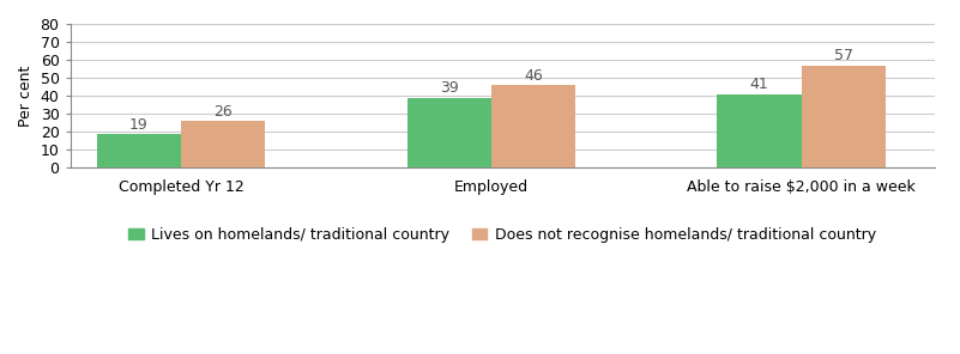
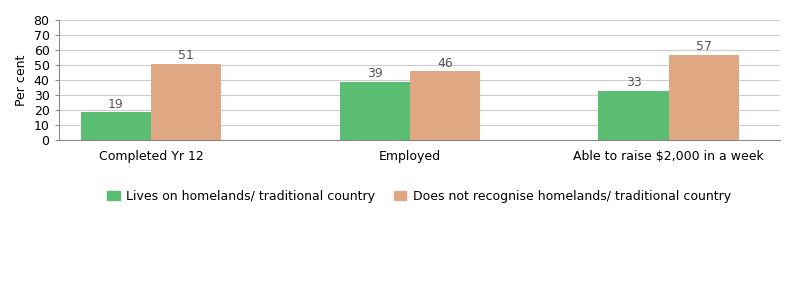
Does not recognise homelands/ traditional country/Completed Yr 12: 26 -> 51
Lives on homelands/ traditional country/Able to raise $2,000 in a week: 41 -> 33
